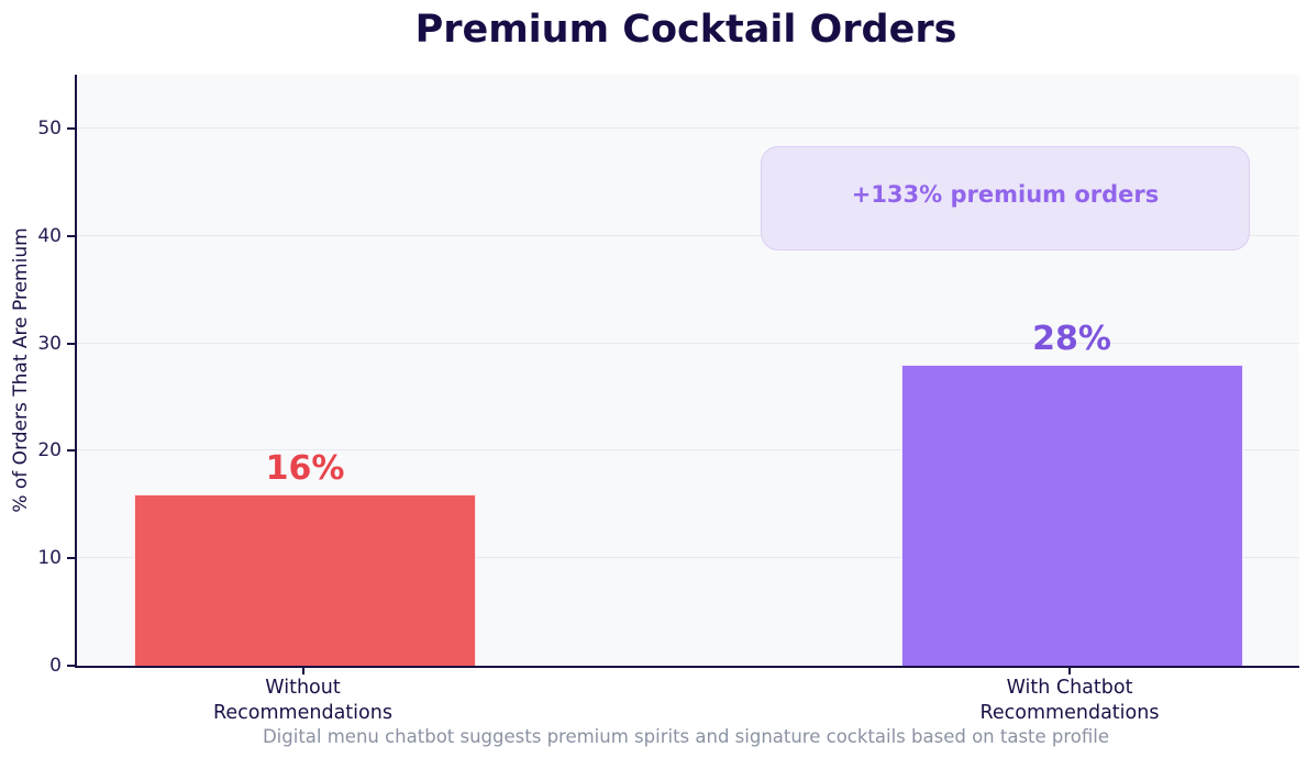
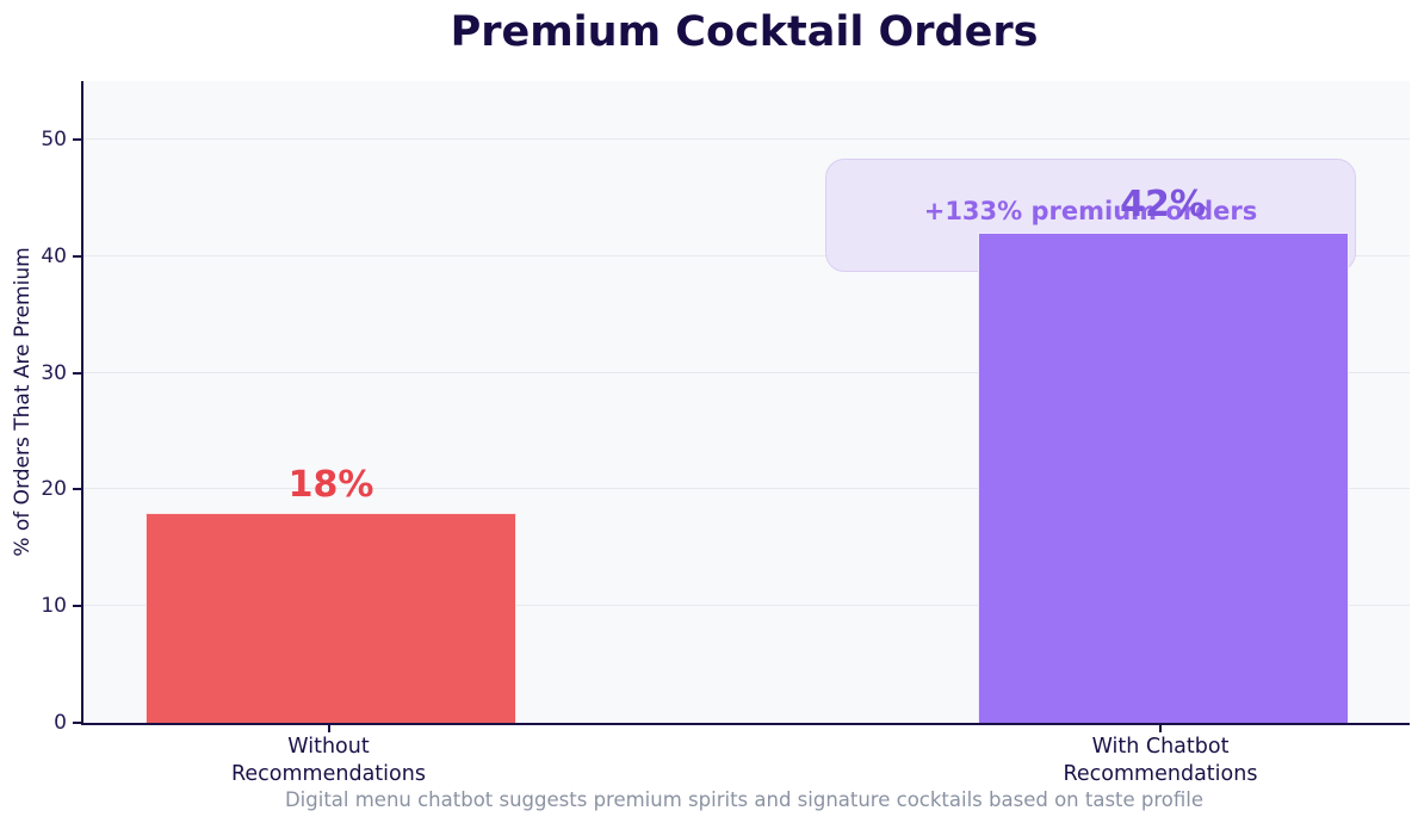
Without Recommendations: 16% -> 18%
With Chatbot Recommendations: 28% -> 42%
